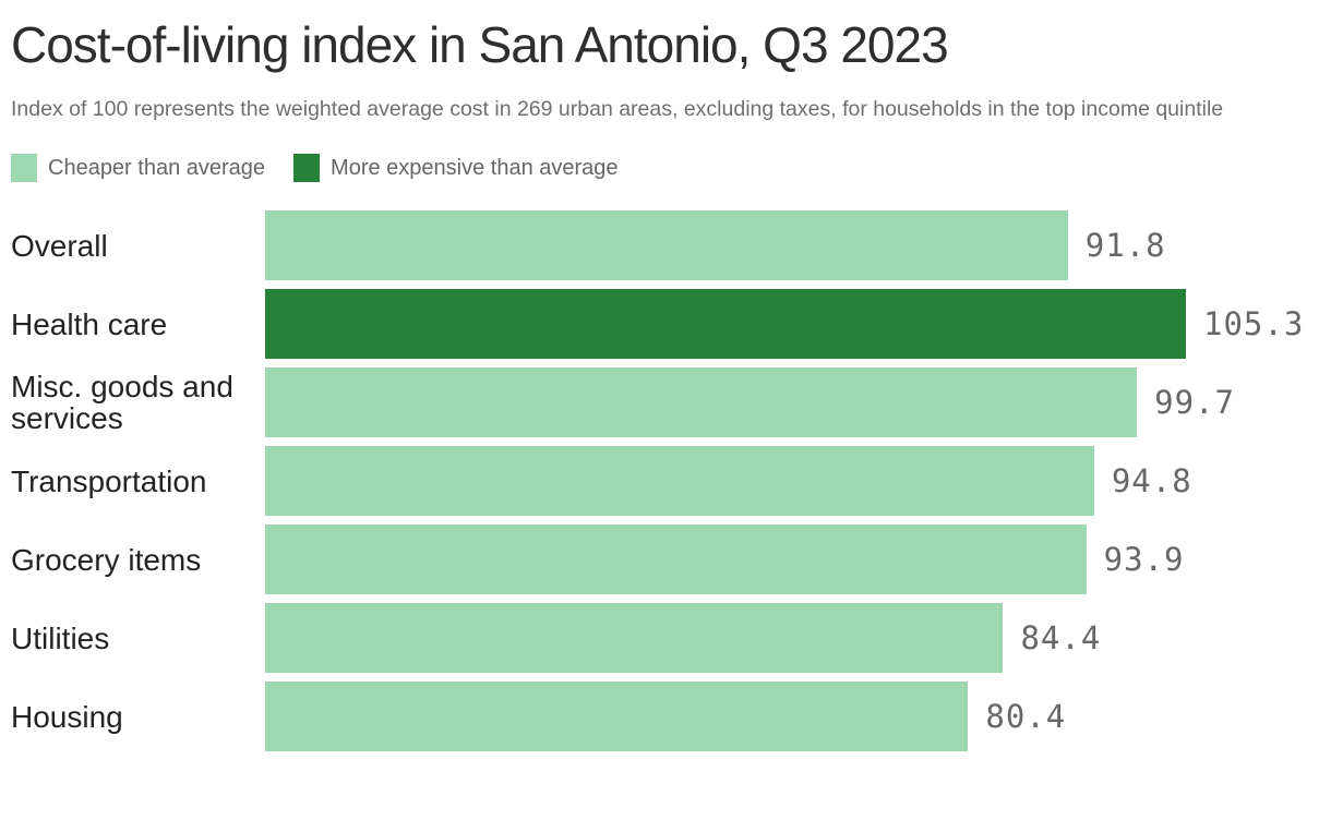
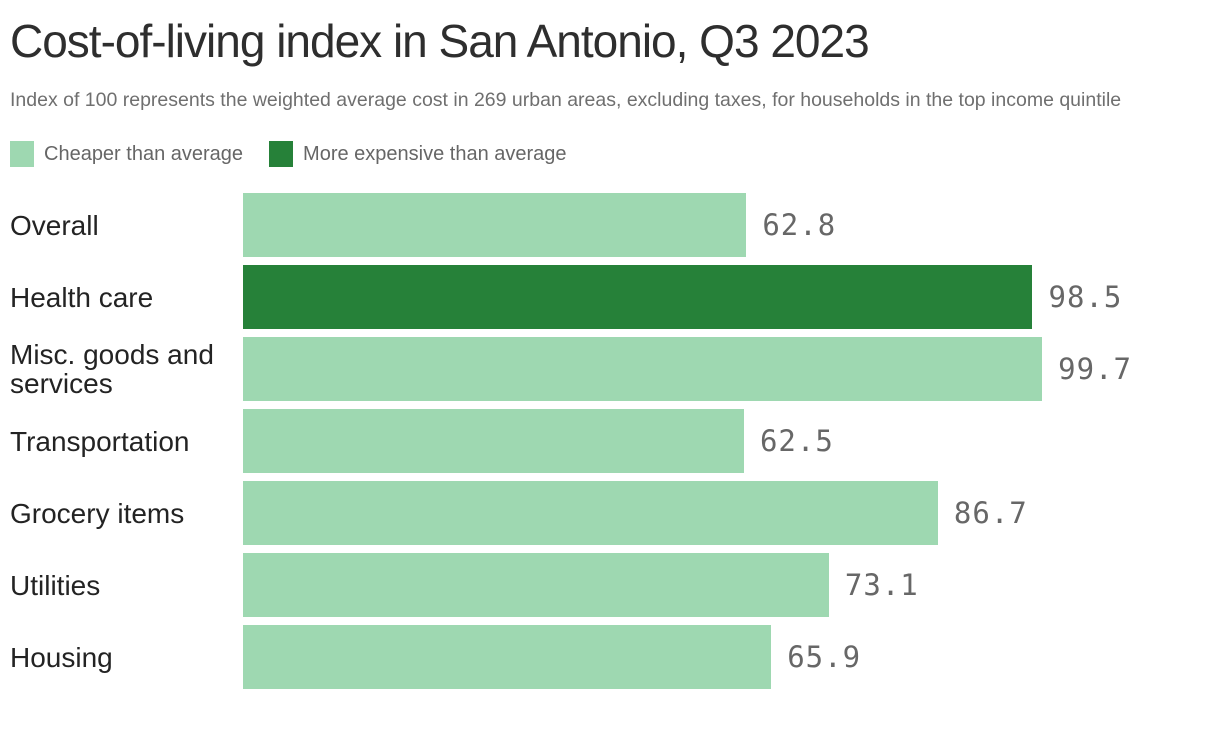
Overall: 91.8 -> 62.8
Health care: 105.3 -> 98.5
Transportation: 94.8 -> 62.5
Grocery items: 93.9 -> 86.7
Utilities: 84.4 -> 73.1
Housing: 80.4 -> 65.9
